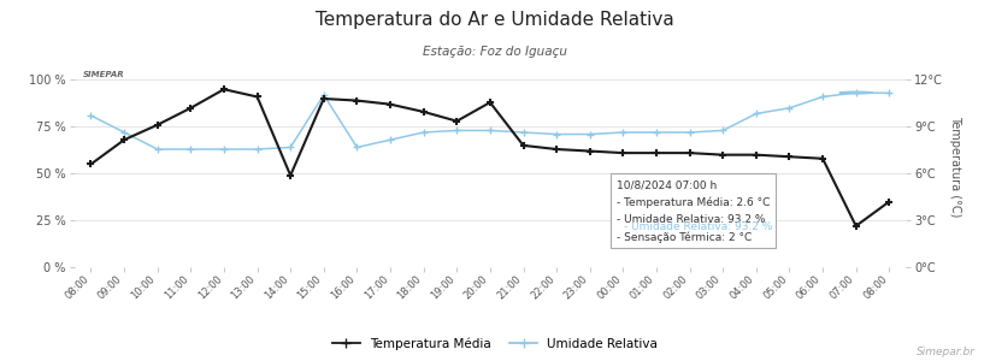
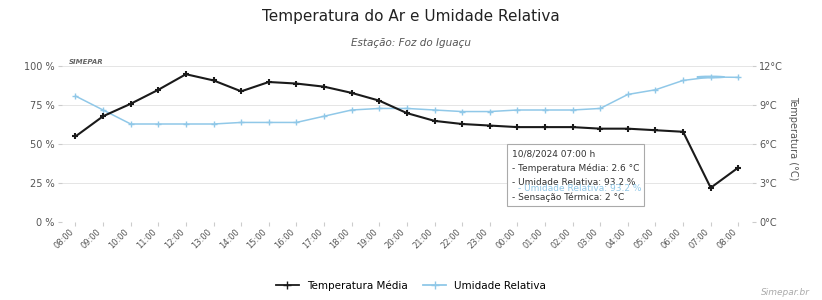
Temperatura Média/14:00: 49 % -> 84 %
Umidade Relativa/15:00: 92 % -> 64 %
Temperatura Média/20:00: 88 % -> 70 %
